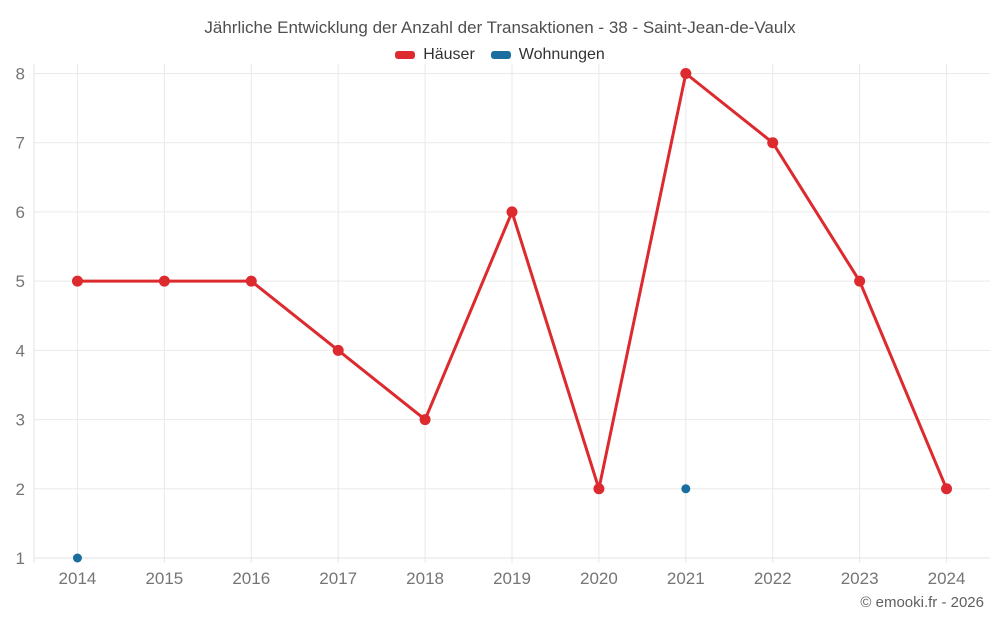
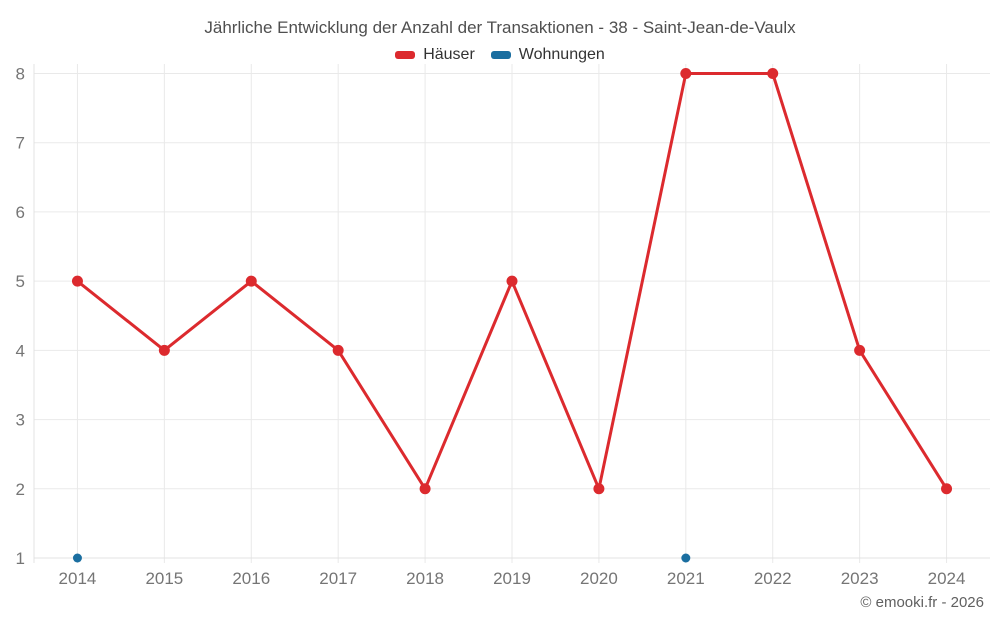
Häuser/2015: 5 -> 4
Häuser/2018: 3 -> 2
Häuser/2019: 6 -> 5
Wohnungen/2021: 2 -> 1
Häuser/2022: 7 -> 8
Häuser/2023: 5 -> 4
